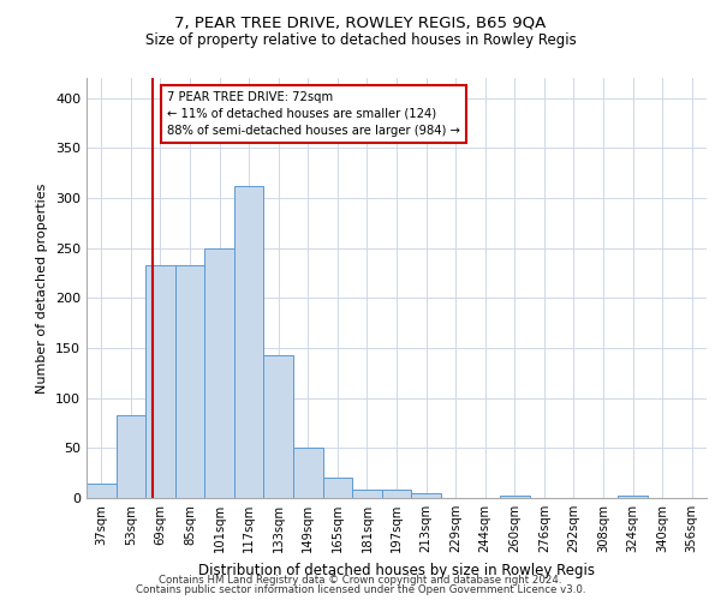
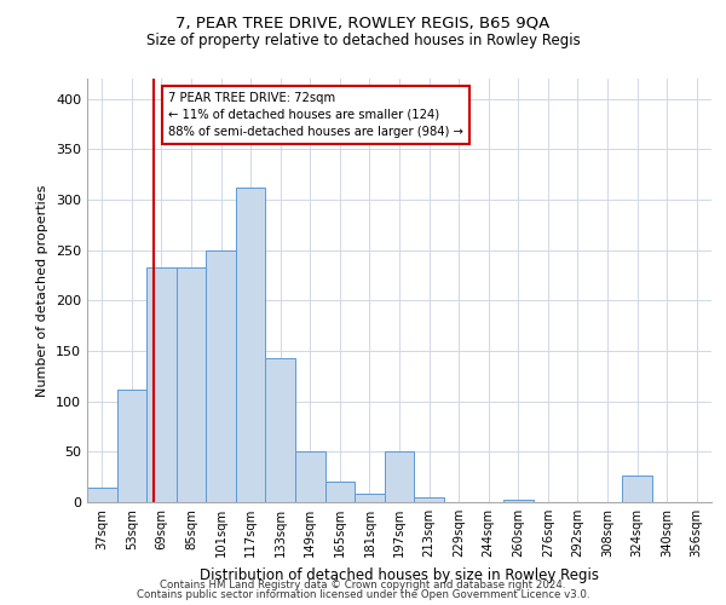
53sqm: 83 -> 112
197sqm: 9 -> 50
324sqm: 3 -> 26
